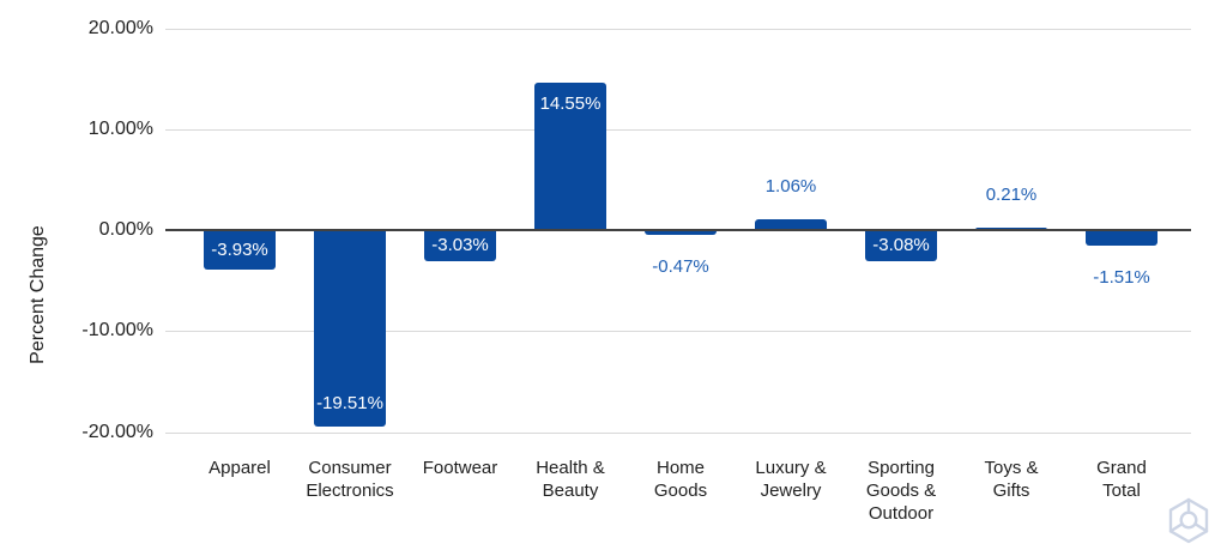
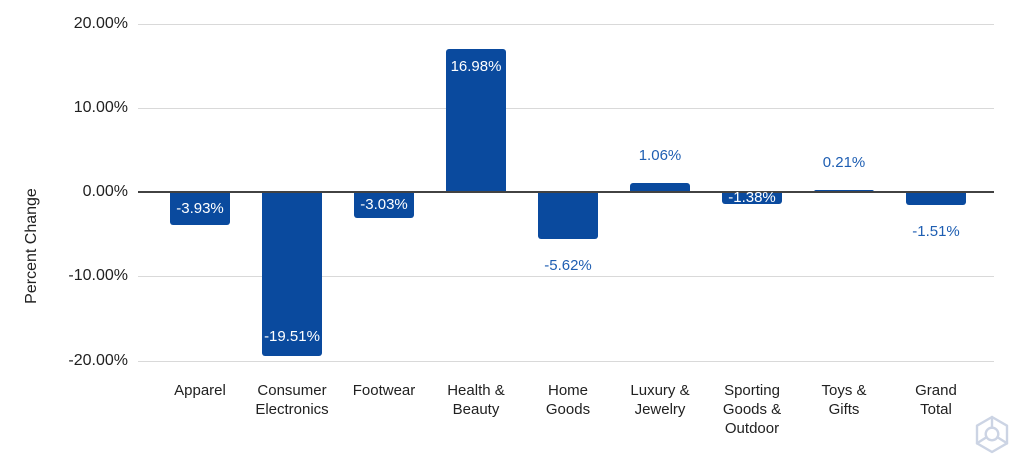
Health & Beauty: 14.55% -> 16.98%
Home Goods: -0.47% -> -5.62%
Sporting Goods & Outdoor: -3.08% -> -1.38%
